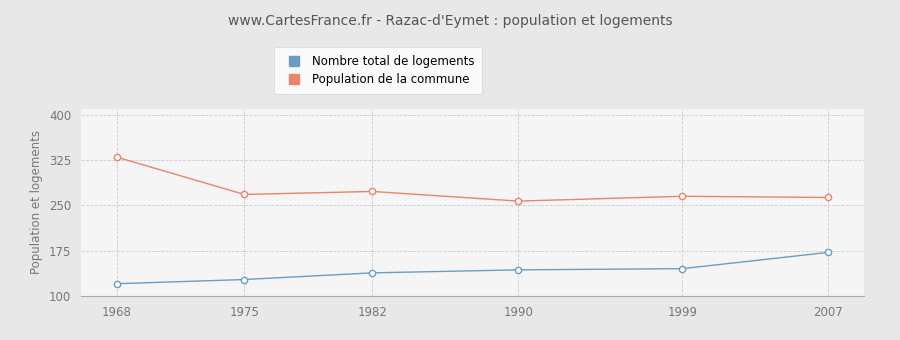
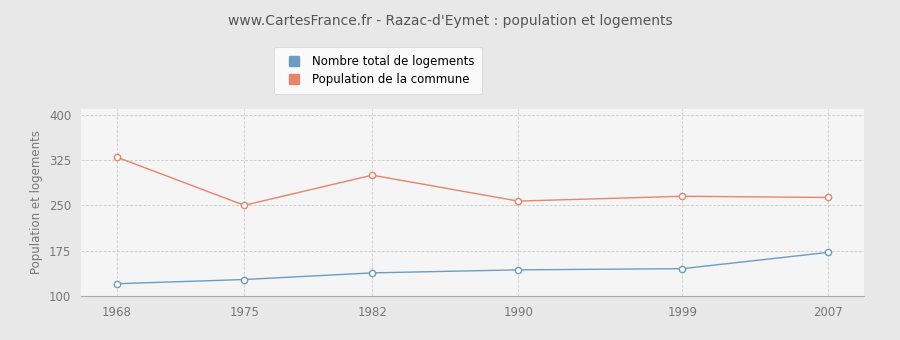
Population de la commune/1975: 268 -> 250
Population de la commune/1982: 273 -> 300
